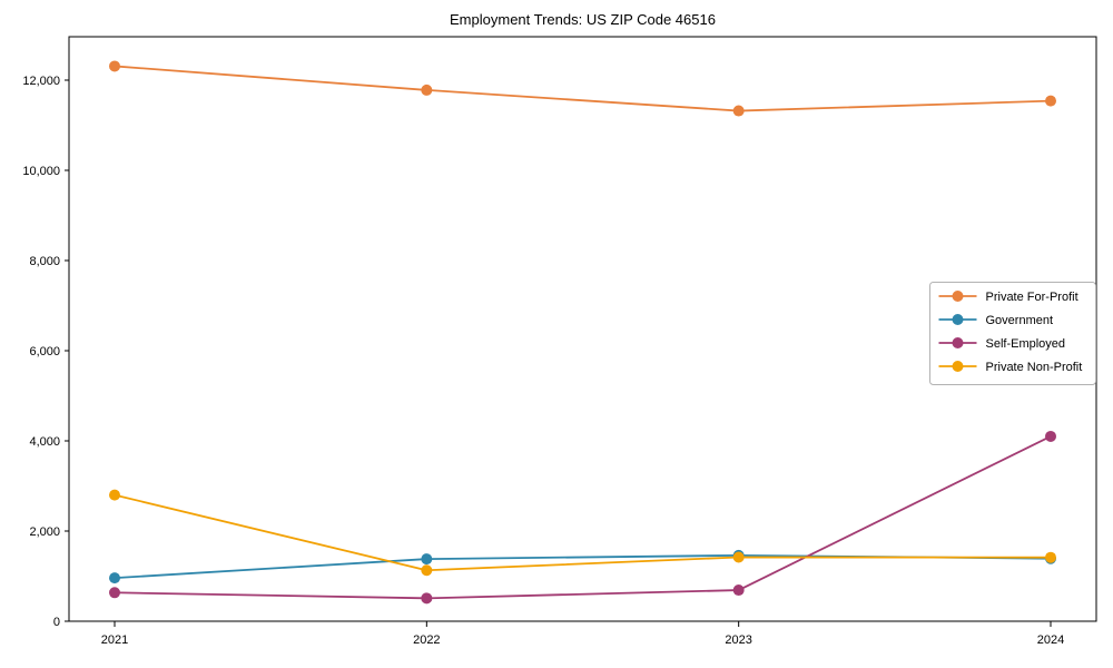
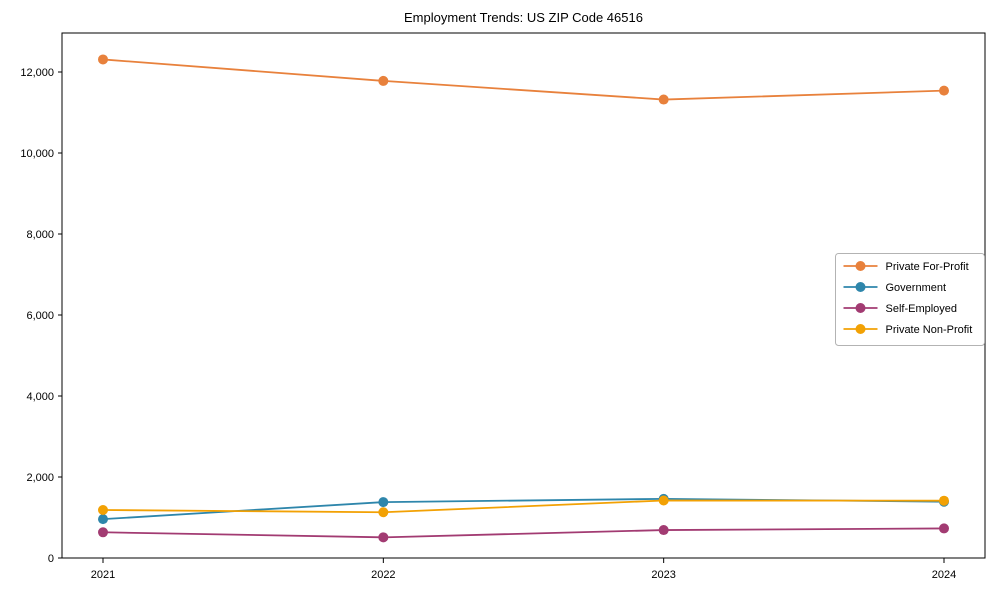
Private Non-Profit/2021: 2800 -> 1200
Self-Employed/2024: 4100 -> 700
